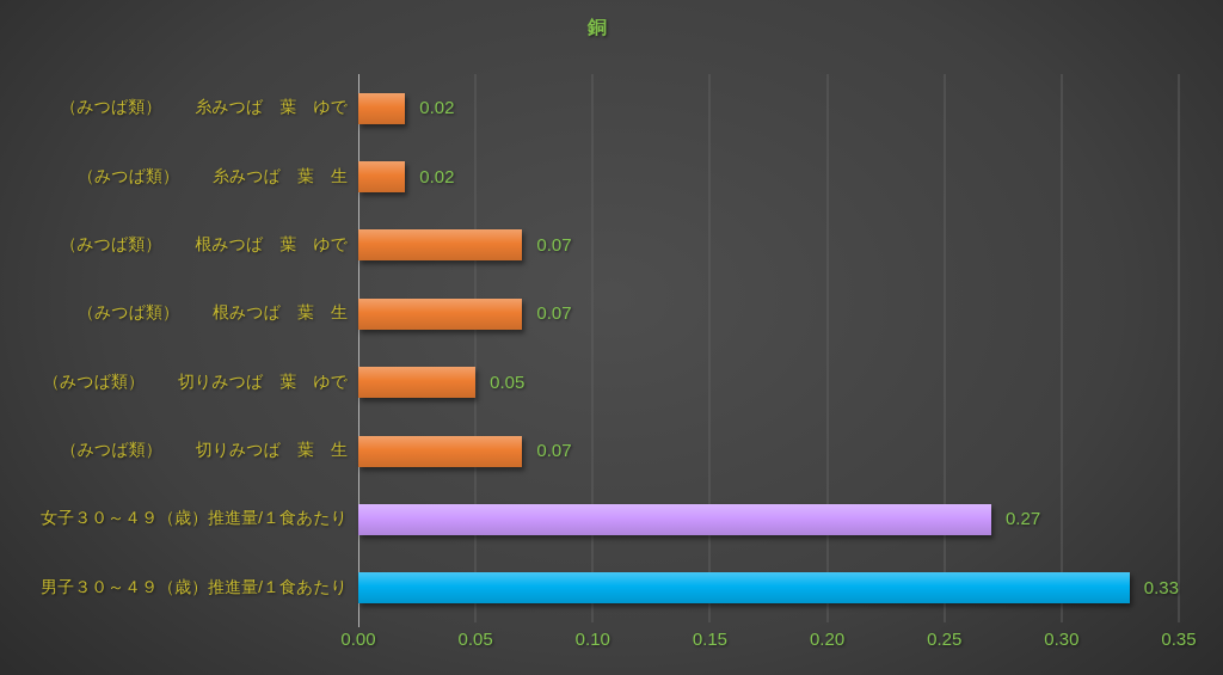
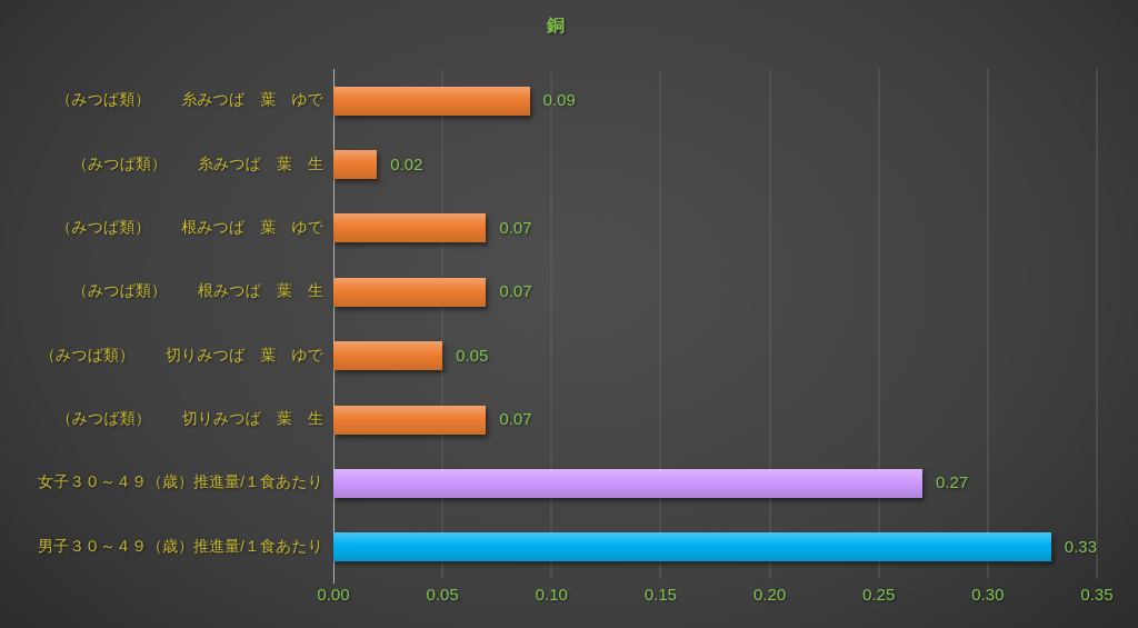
（みつば類） 糸みつば 葉 ゆで: 0.02 -> 0.09
